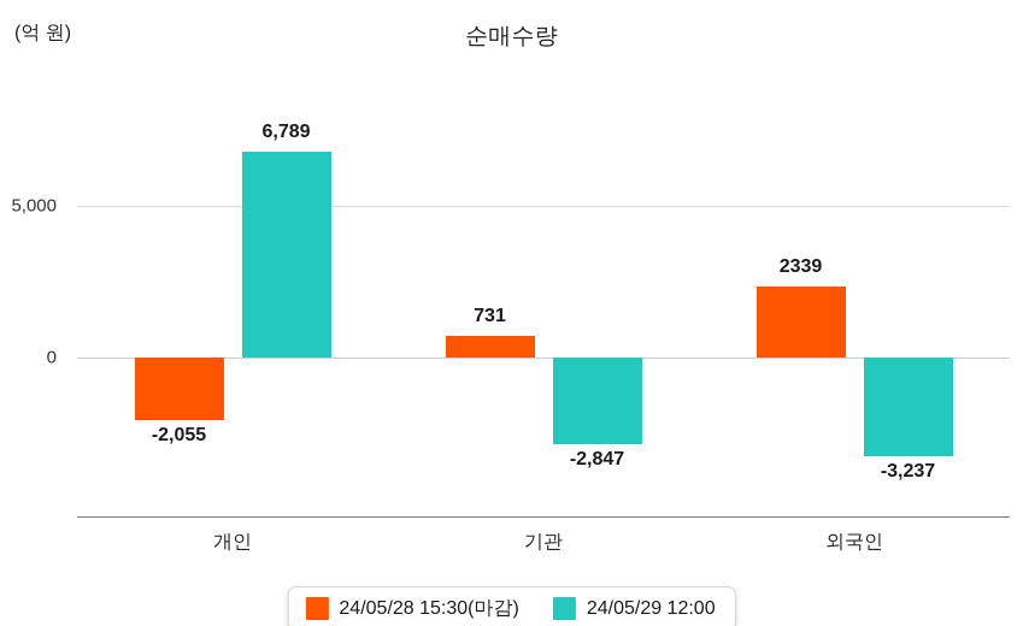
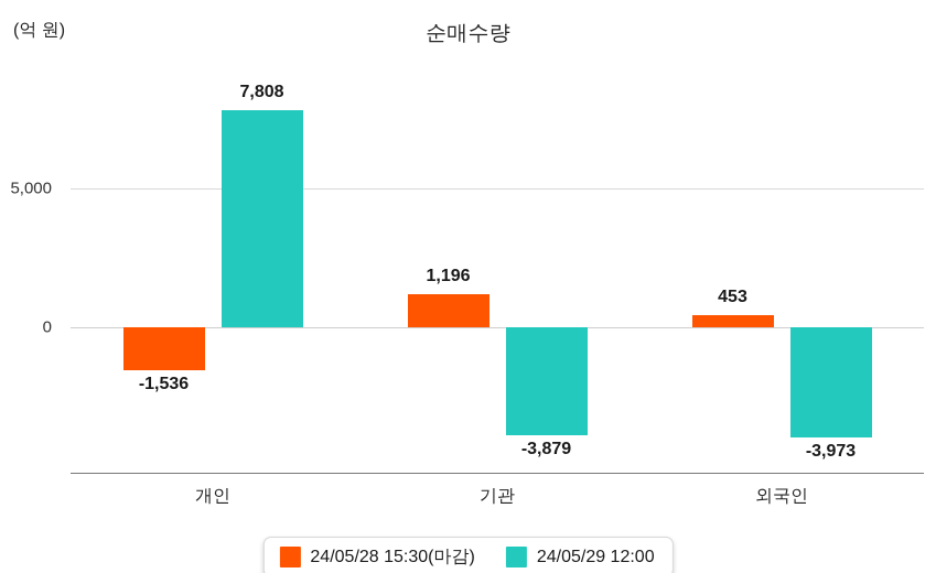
24/05/28 15:30(마감)/개인: -2,055 -> -1,536
24/05/29 12:00/개인: 6,789 -> 7,808
24/05/28 15:30(마감)/기관: 731 -> 1,196
24/05/29 12:00/기관: -2,847 -> -3,879
24/05/28 15:30(마감)/외국인: 2339 -> 453
24/05/29 12:00/외국인: -3,237 -> -3,973
